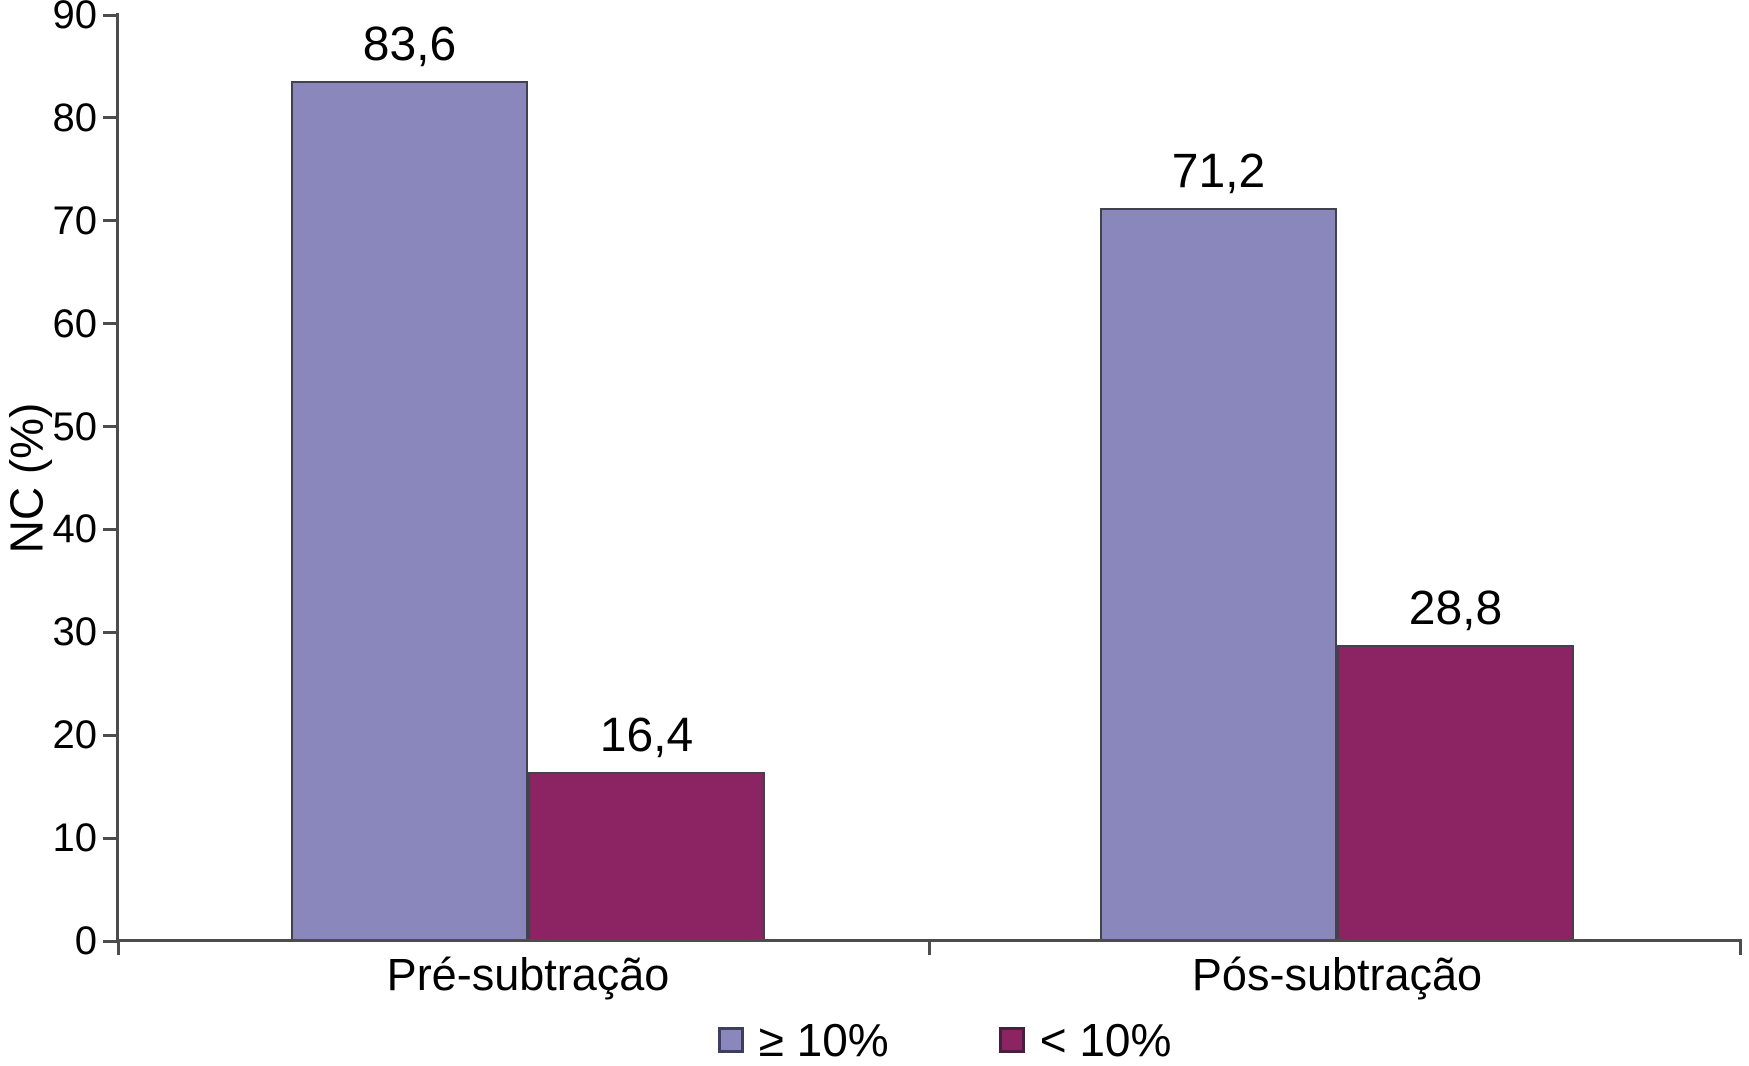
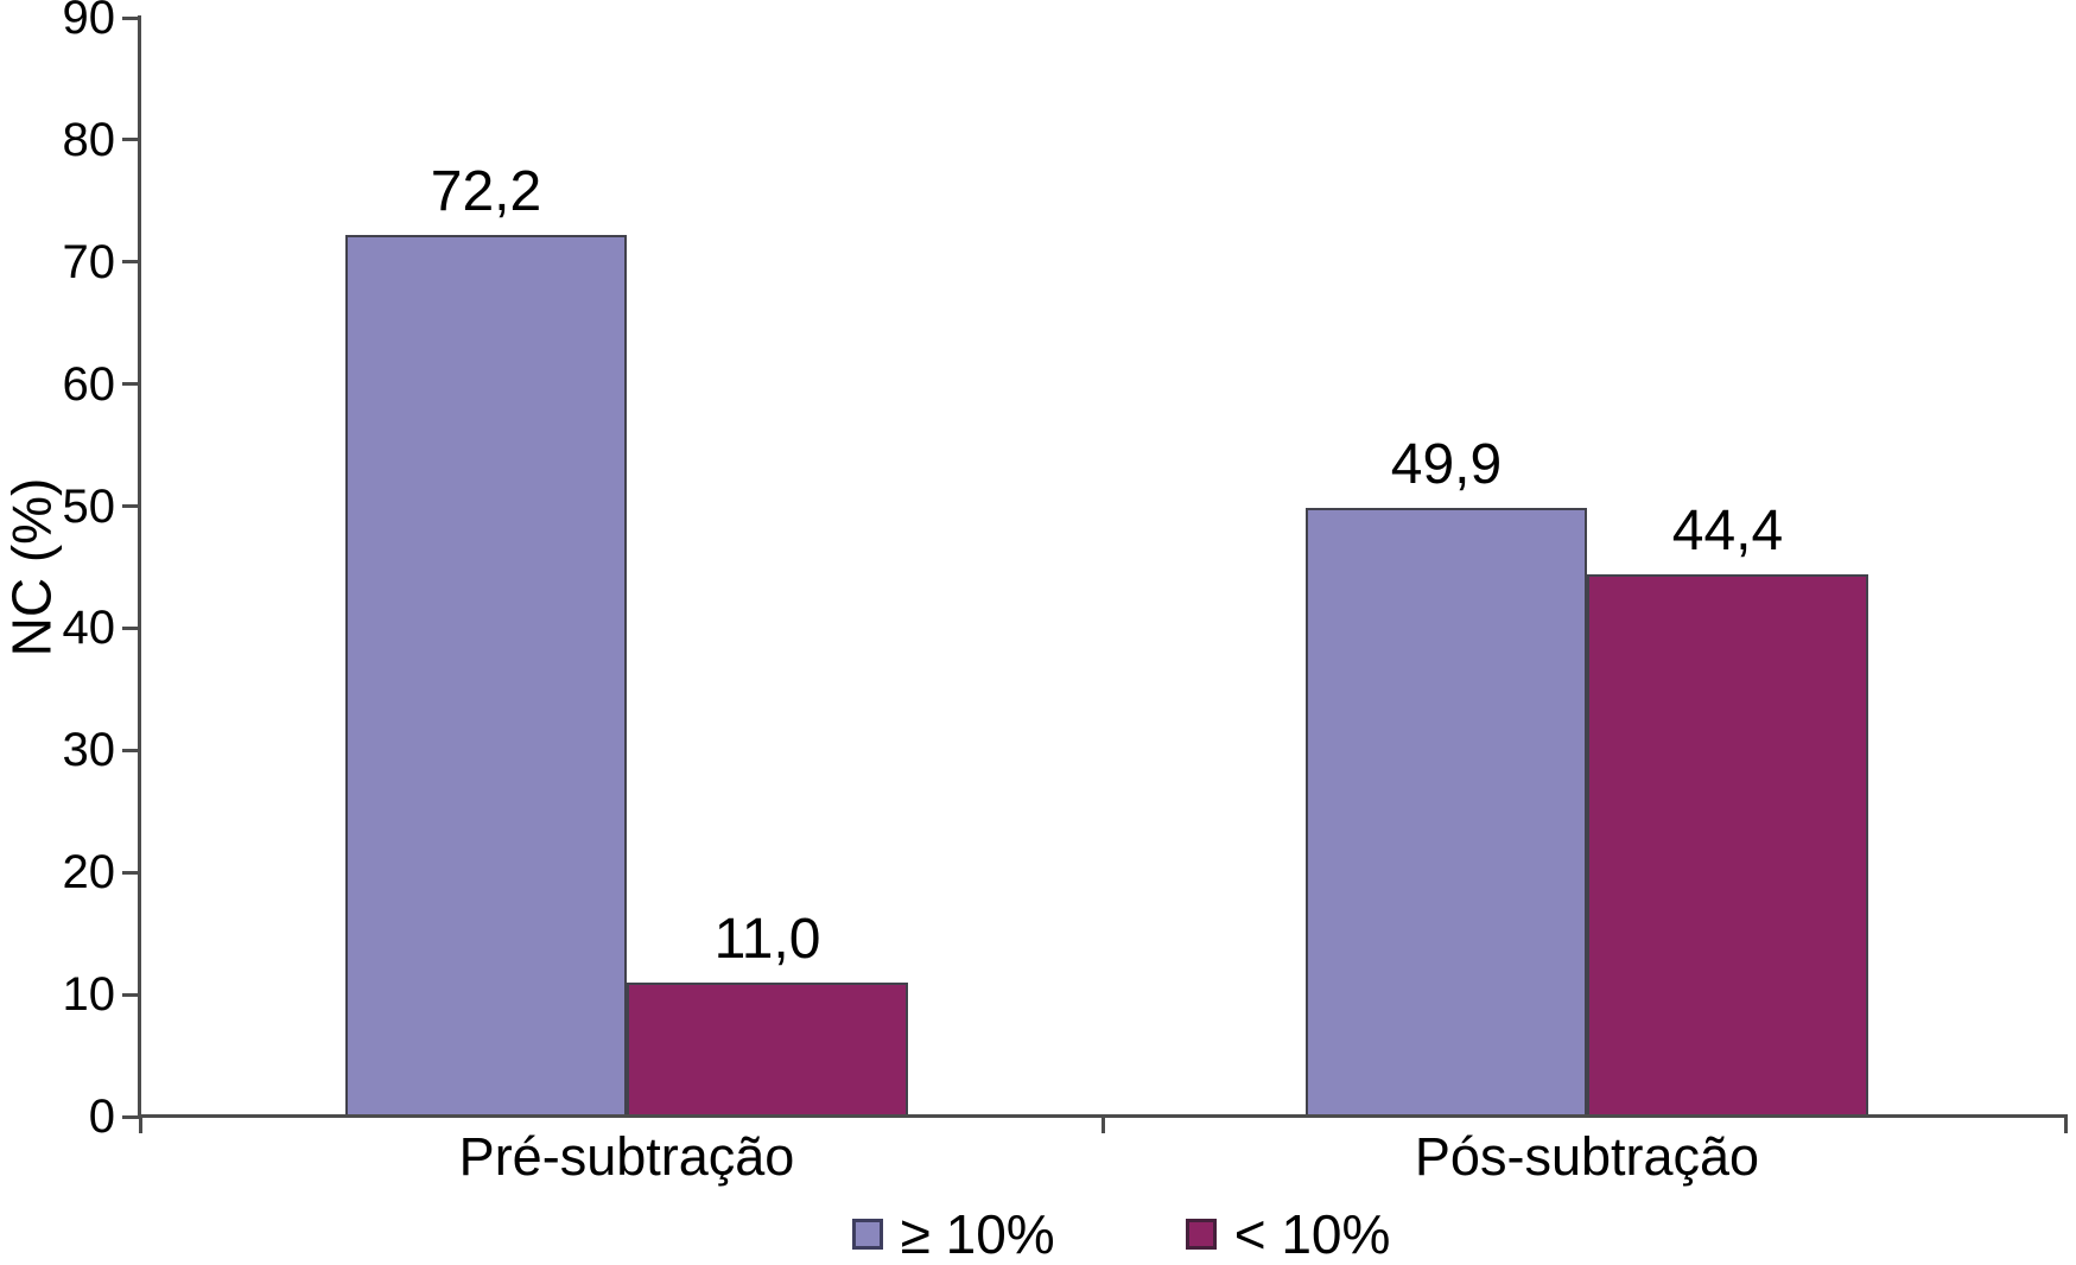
≥ 10%/Pré-subtração: 83,6 -> 72,2
< 10%/Pré-subtração: 16,4 -> 11,0
≥ 10%/Pós-subtração: 71,2 -> 49,9
< 10%/Pós-subtração: 28,8 -> 44,4
